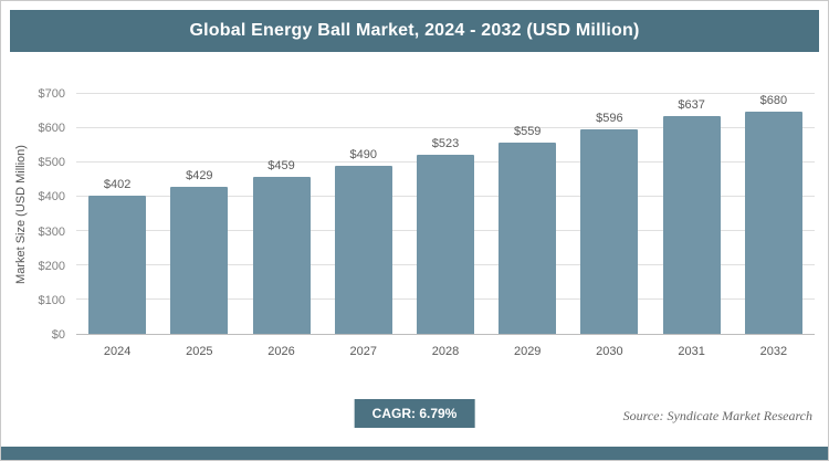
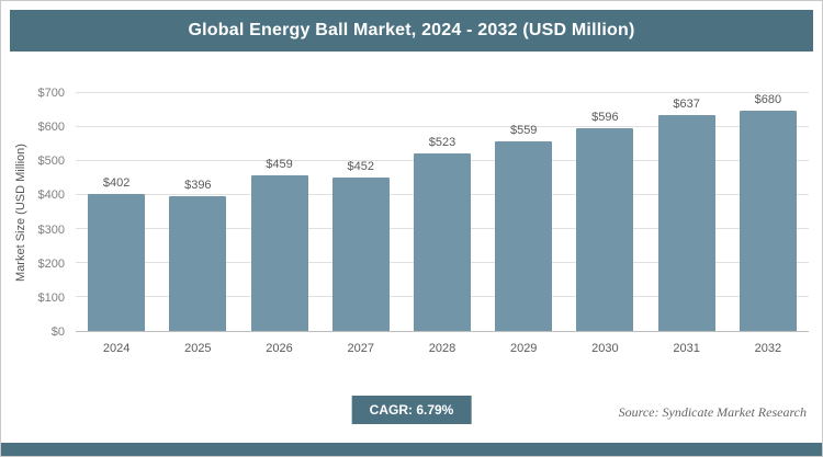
2025: $429 -> $396
2027: $490 -> $452
